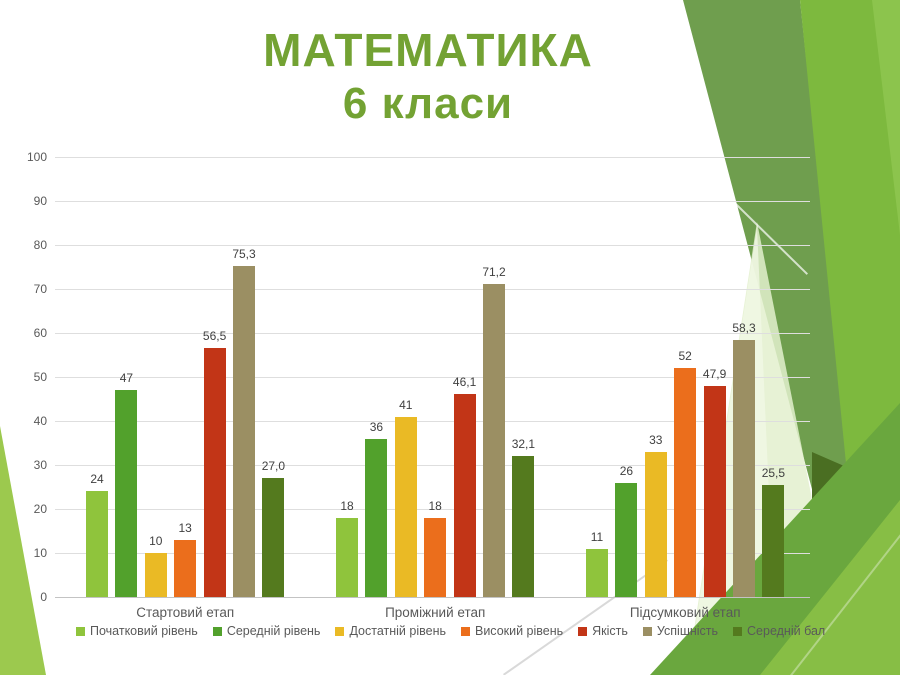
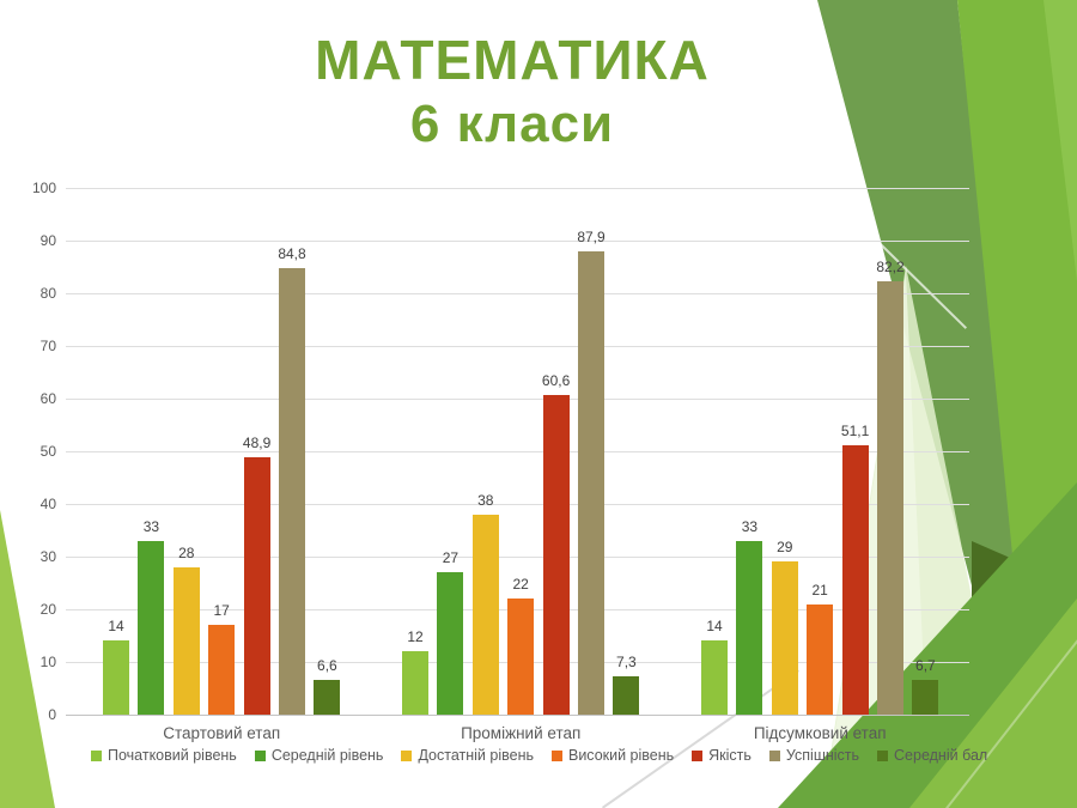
Початковий рівень/Стартовий етап: 24 -> 14
Середній рівень/Стартовий етап: 47 -> 33
Достатній рівень/Стартовий етап: 10 -> 28
Високий рівень/Стартовий етап: 13 -> 17
Якість/Стартовий етап: 56,5 -> 48,9
Успішність/Стартовий етап: 75,3 -> 84,8
Середній бал/Стартовий етап: 27,0 -> 6,6
Початковий рівень/Проміжний етап: 18 -> 12
Середній рівень/Проміжний етап: 36 -> 27
Достатній рівень/Проміжний етап: 41 -> 38
Високий рівень/Проміжний етап: 18 -> 22
Якість/Проміжний етап: 46,1 -> 60,6
Успішність/Проміжний етап: 71,2 -> 87,9
Середній бал/Проміжний етап: 32,1 -> 7,3
Початковий рівень/Підсумковий етап: 11 -> 14
Середній рівень/Підсумковий етап: 26 -> 33
Достатній рівень/Підсумковий етап: 33 -> 29
Високий рівень/Підсумковий етап: 52 -> 21
Якість/Підсумковий етап: 47,9 -> 51,1
Успішність/Підсумковий етап: 58,3 -> 82,2
Середній бал/Підсумковий етап: 25,5 -> 6,7
